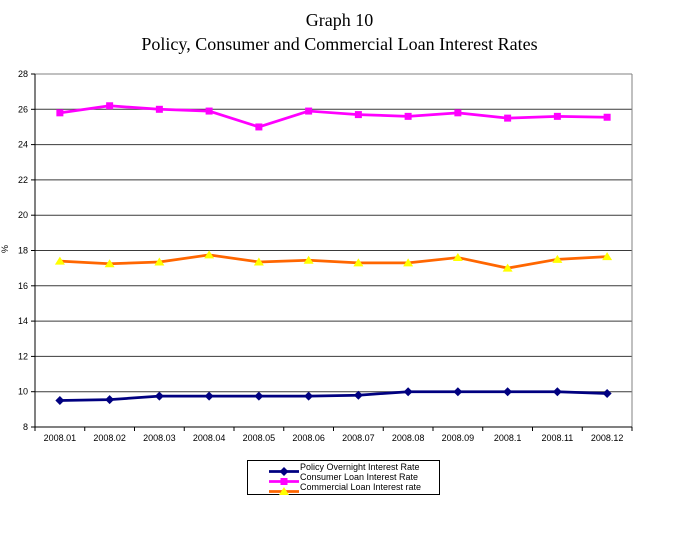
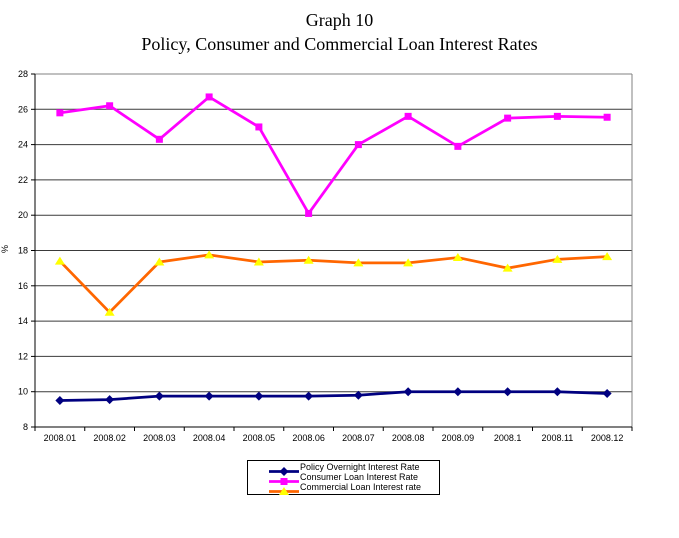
Commercial Loan Interest rate/2008.02: 17.2 -> 14.5
Consumer Loan Interest Rate/2008.03: 26.0 -> 24.3
Consumer Loan Interest Rate/2008.04: 25.9 -> 26.7
Consumer Loan Interest Rate/2008.06: 25.9 -> 20.1
Consumer Loan Interest Rate/2008.07: 25.7 -> 24.0
Consumer Loan Interest Rate/2008.09: 25.8 -> 23.9
